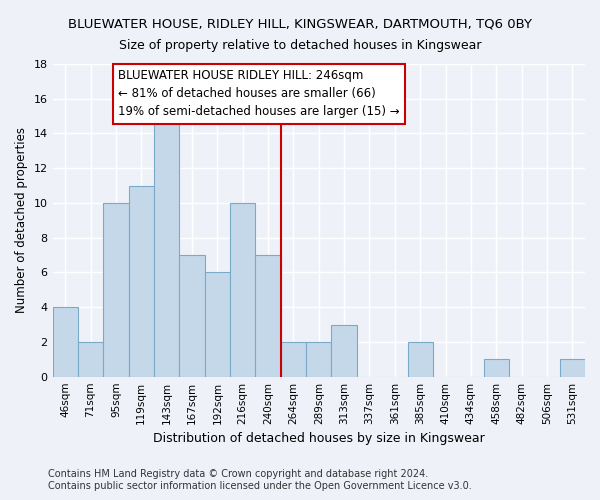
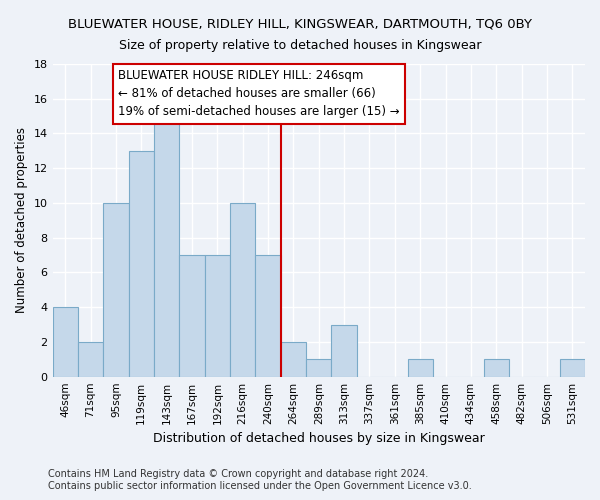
119sqm: 11 -> 13
192sqm: 6 -> 7
289sqm: 2 -> 1
385sqm: 2 -> 1
